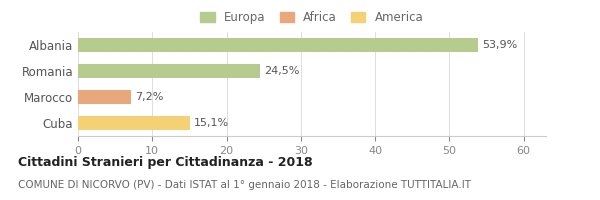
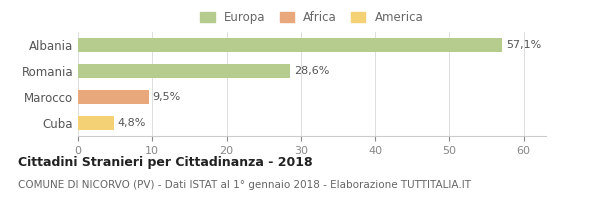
Albania: 53,9% -> 57,1%
Romania: 24,5% -> 28,6%
Marocco: 7,2% -> 9,5%
Cuba: 15,1% -> 4,8%
